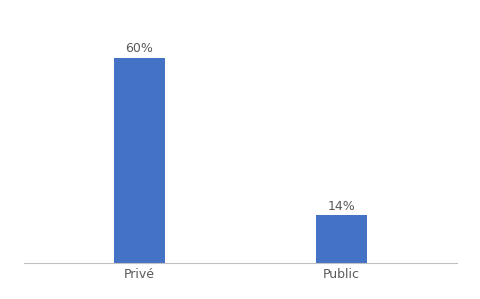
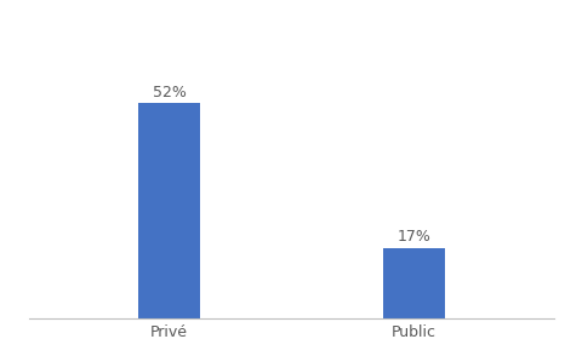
Privé: 60% -> 52%
Public: 14% -> 17%
